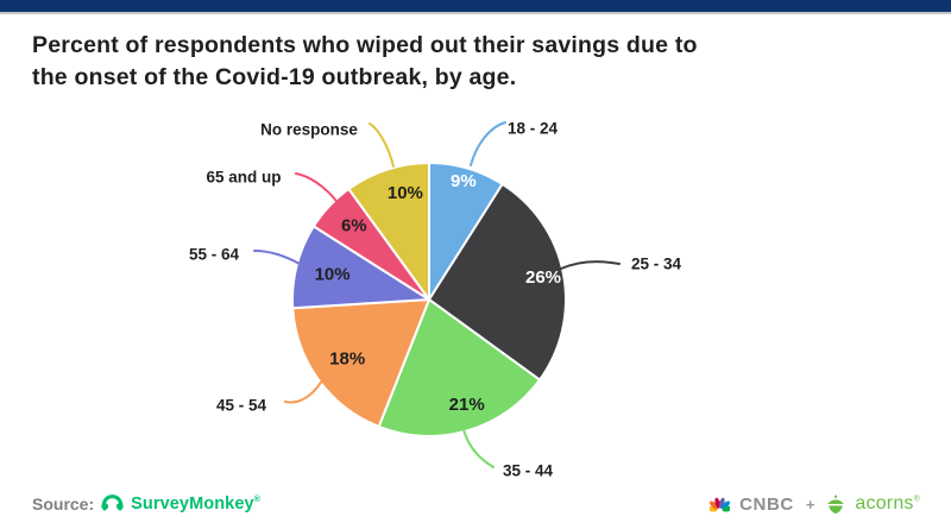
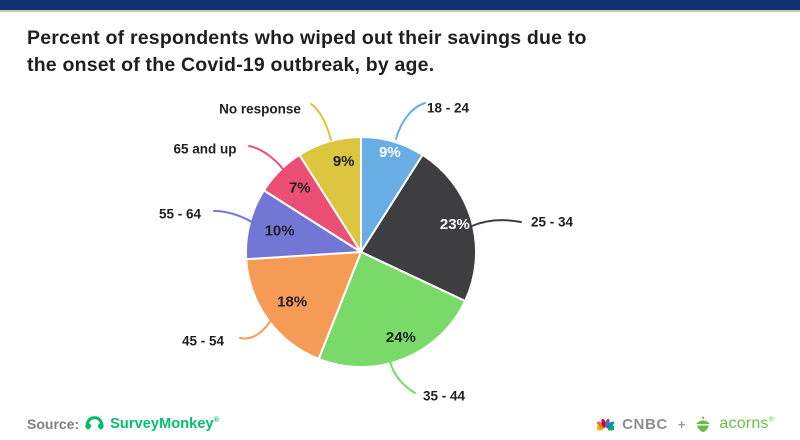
25 - 34: 26% -> 23%
35 - 44: 21% -> 24%
65 and up: 6% -> 7%
No response: 10% -> 9%
